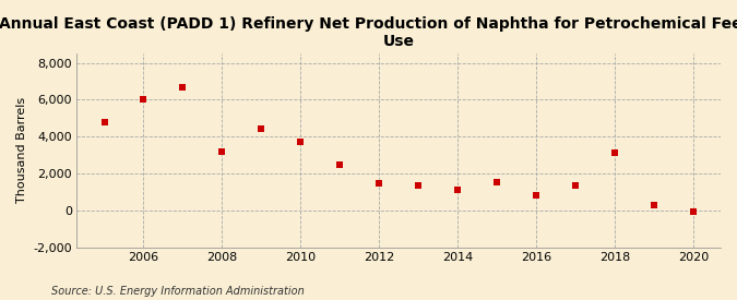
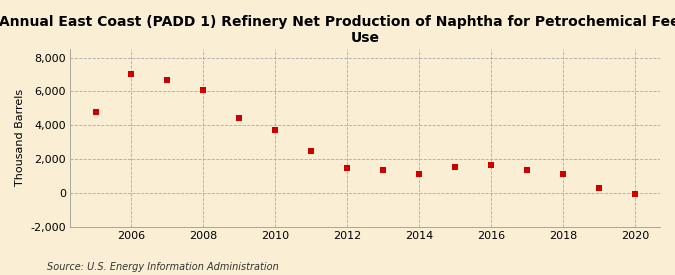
2006: 6,000 -> 7,000
2008: 3,200 -> 6,100
2016: 800 -> 1,600
2018: 3,100 -> 1,100
